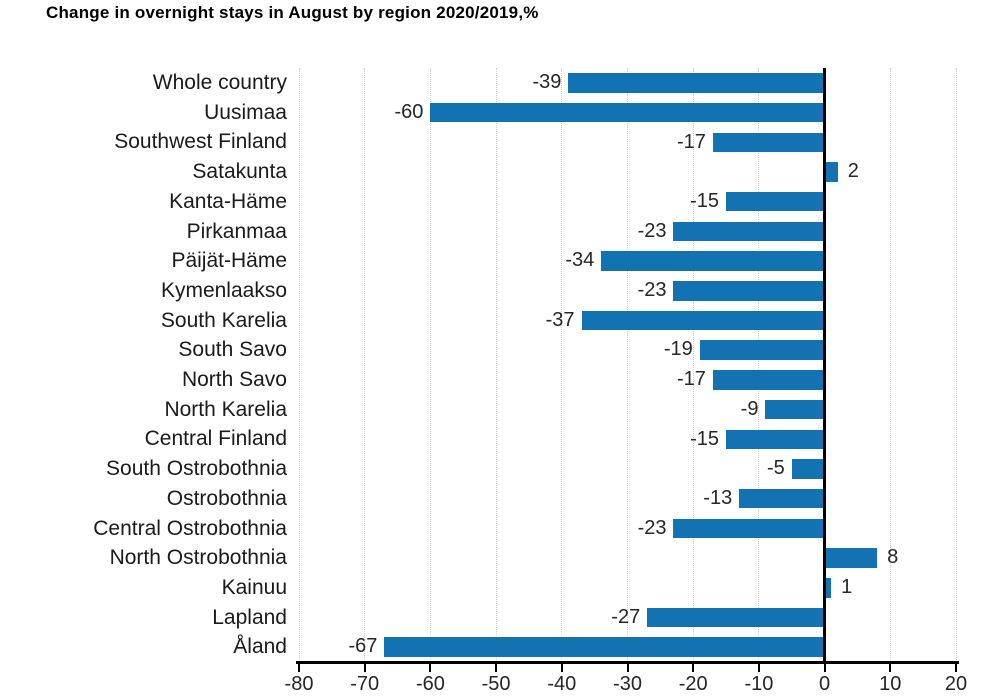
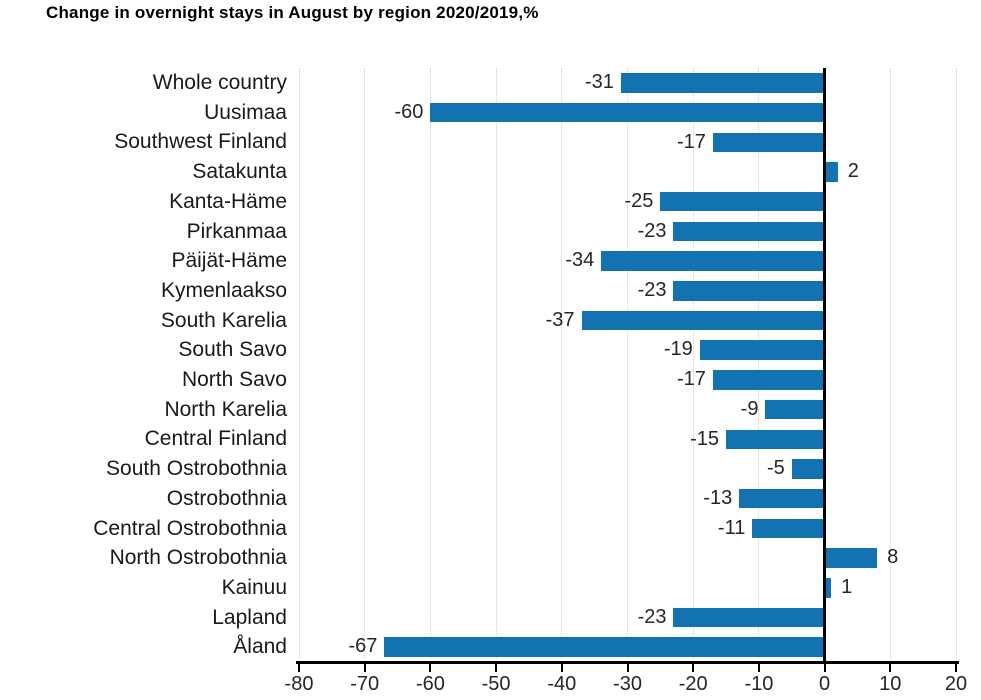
Whole country: -39 -> -31
Kanta-Häme: -15 -> -25
Central Ostrobothnia: -23 -> -11
Lapland: -27 -> -23
